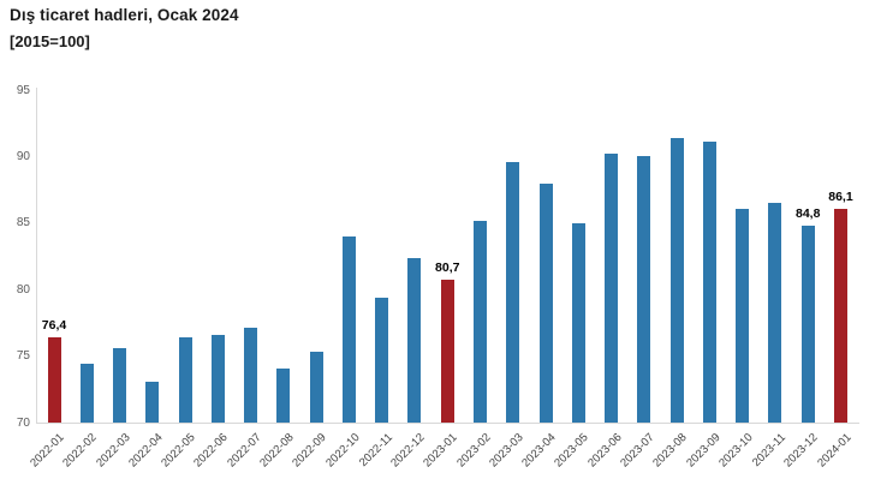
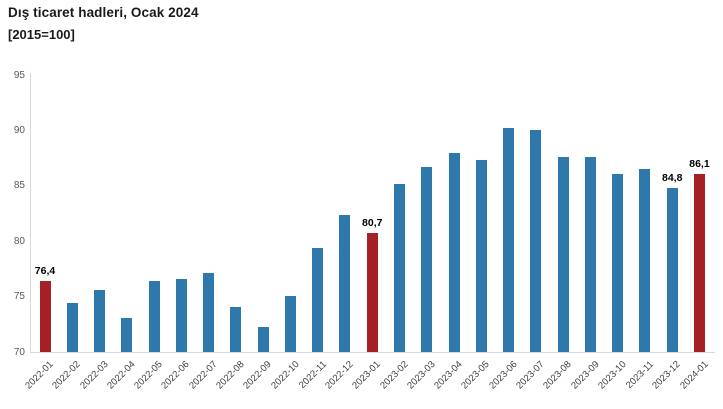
2022-09: 75.3 -> 72.3
2022-10: 84.0 -> 75.1
2023-03: 89.6 -> 86.7
2023-05: 85.0 -> 87.3
2023-08: 91.4 -> 87.6
2023-09: 91.1 -> 87.6
